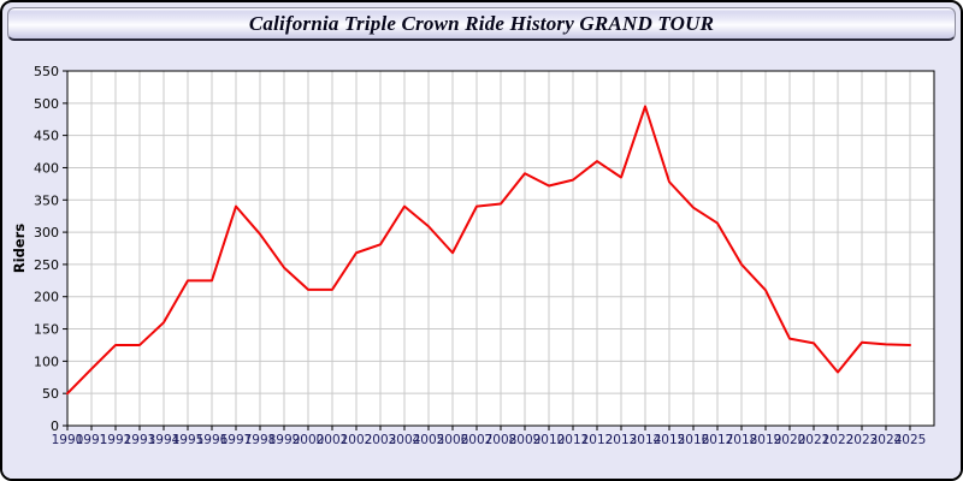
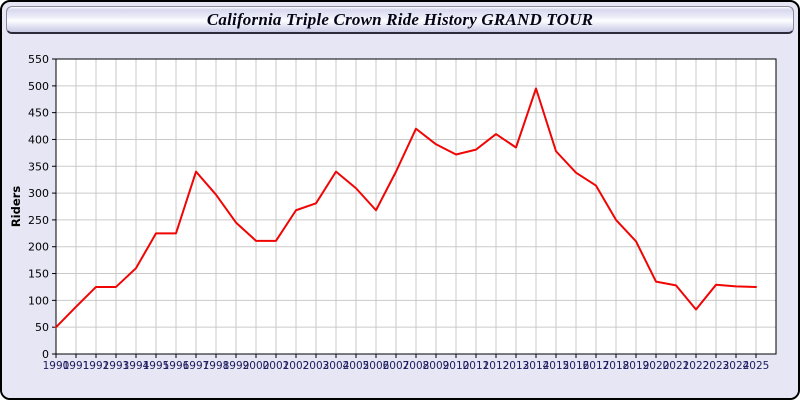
2008: 340 -> 420
